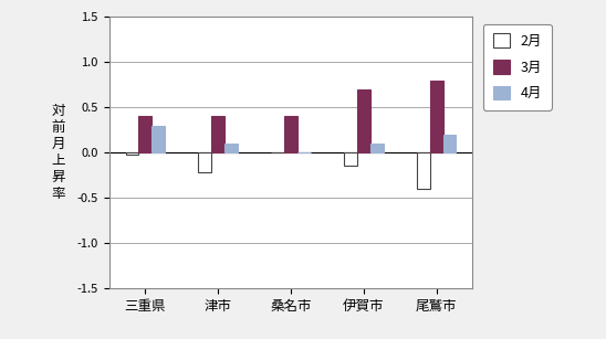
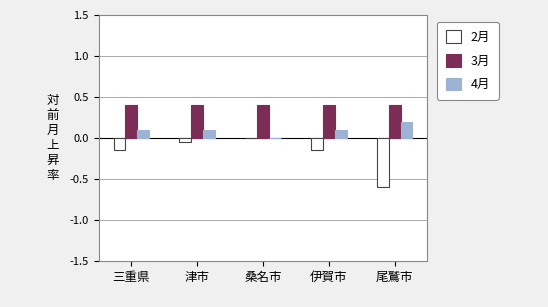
2月/三重県: -0.02 -> -0.15
4月/三重県: 0.3 -> 0.1
2月/津市: -0.22 -> -0.05
3月/伊賀市: 0.7 -> 0.4
2月/尾鷲市: -0.40 -> -0.60
3月/尾鷲市: 0.8 -> 0.4
